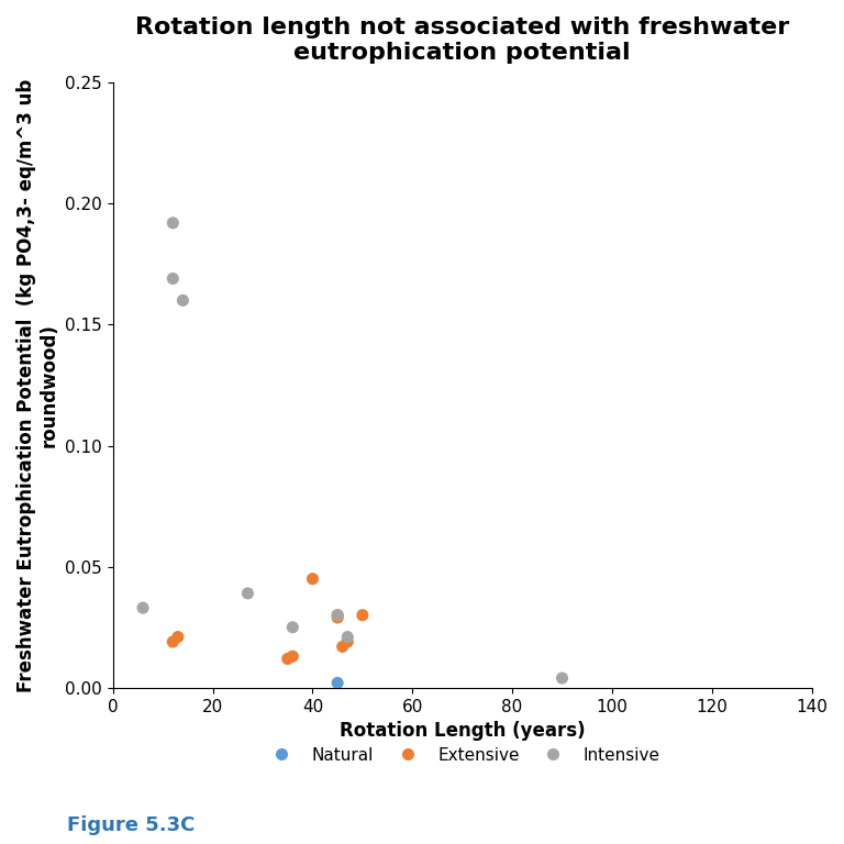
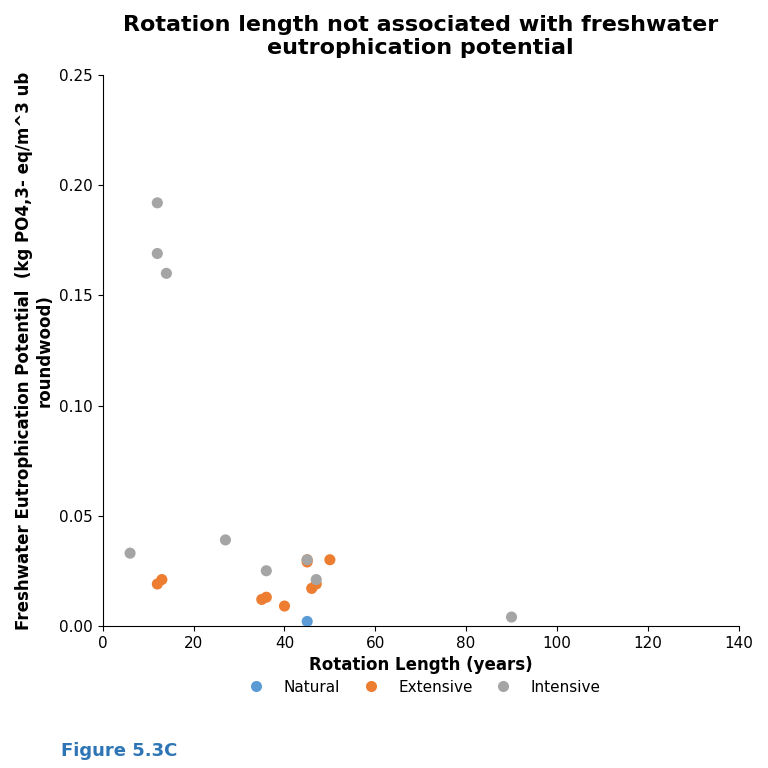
Extensive/40: 0.045 -> 0.009
